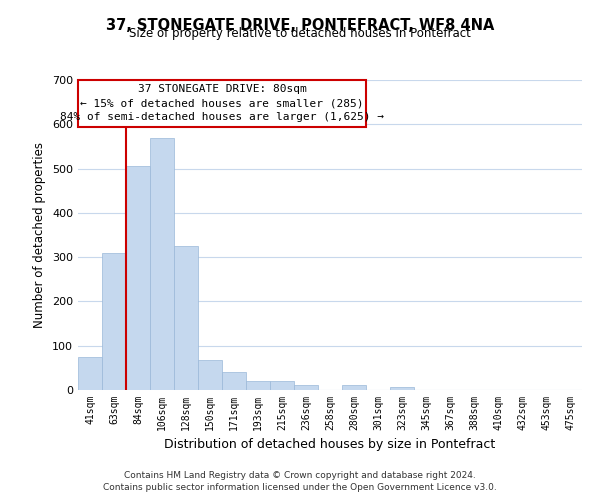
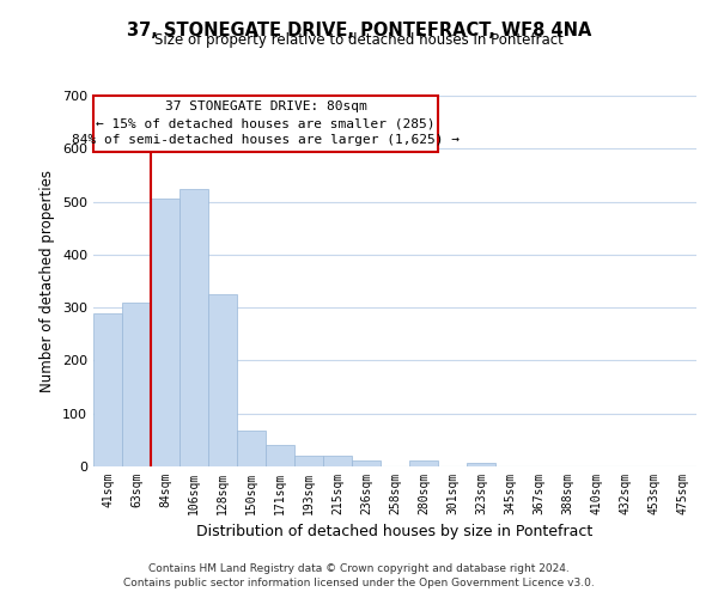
41sqm: 75 -> 290
106sqm: 570 -> 525
